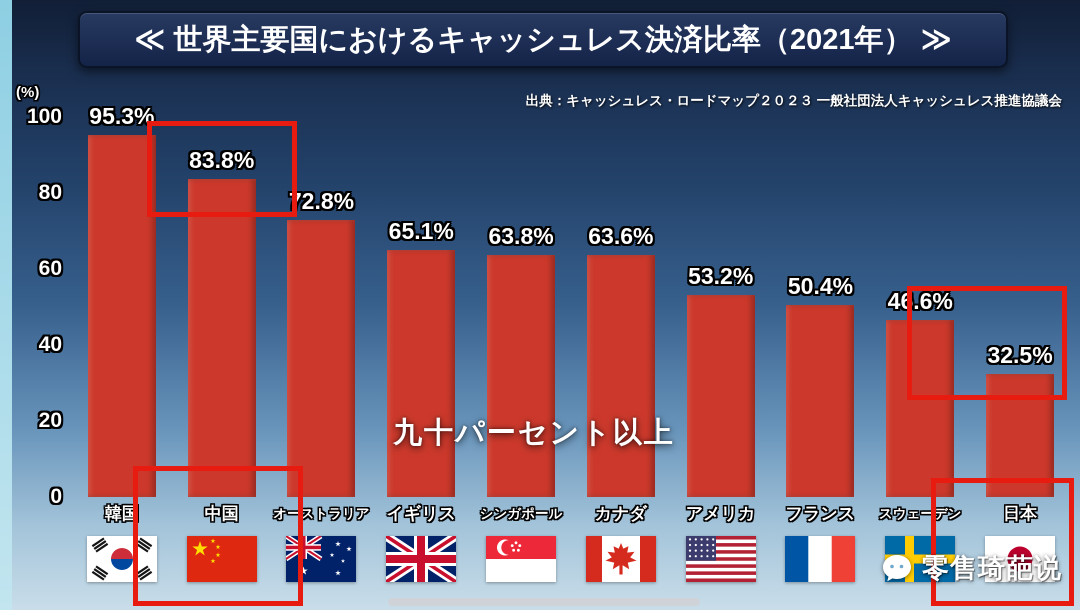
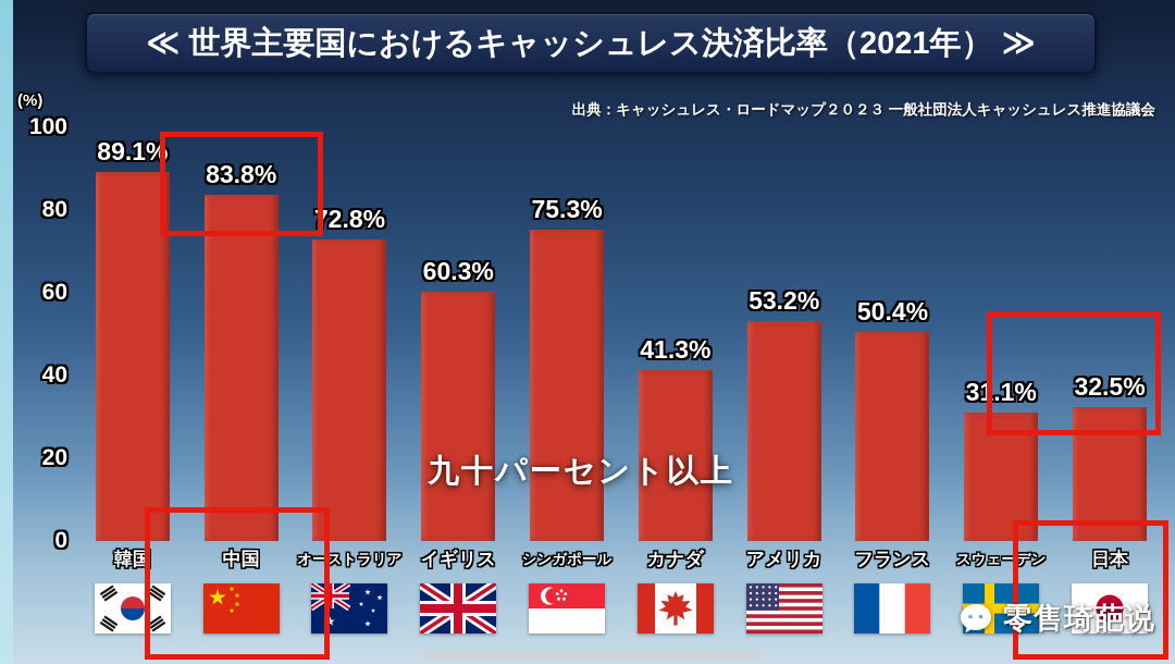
韓国: 95.3% -> 89.1%
イギリス: 65.1% -> 60.3%
シンガポール: 63.8% -> 75.3%
カナダ: 63.6% -> 41.3%
スウェーデン: 46.6% -> 31.1%
